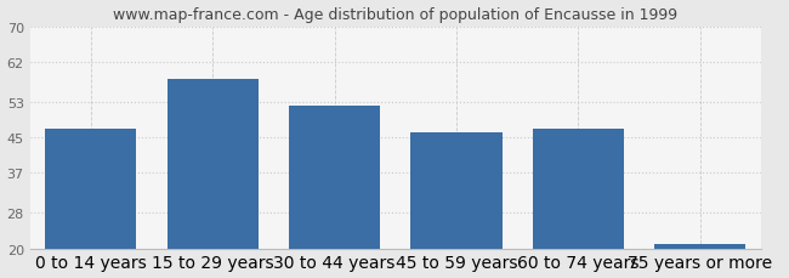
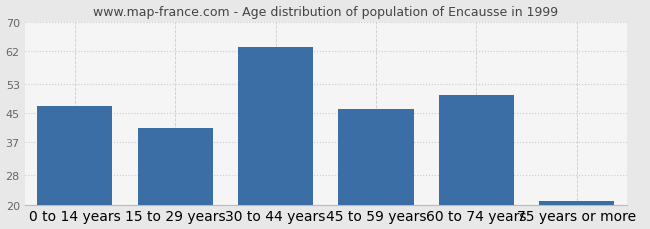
15 to 29 years: 58 -> 41
30 to 44 years: 52 -> 63
60 to 74 years: 47 -> 50
